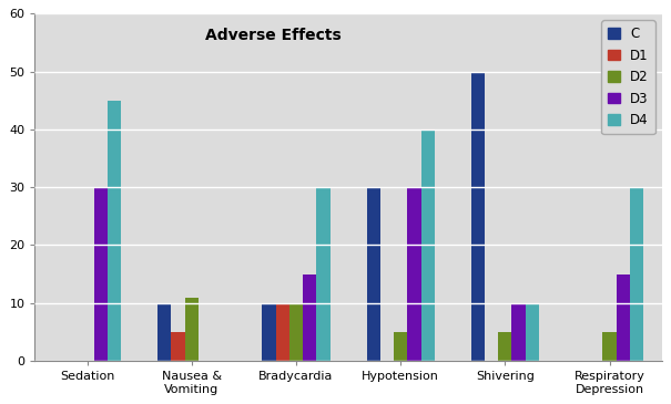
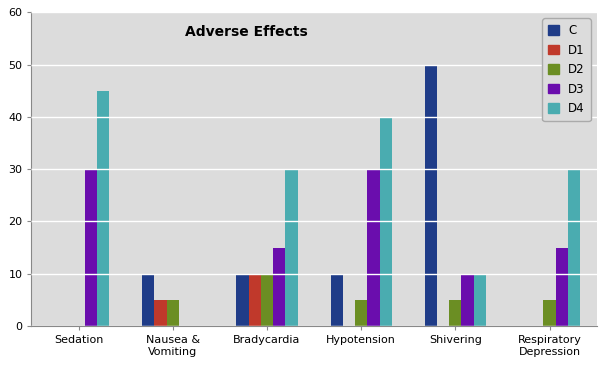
D2/Nausea & Vomiting: 11 -> 5
C/Hypotension: 30 -> 10
